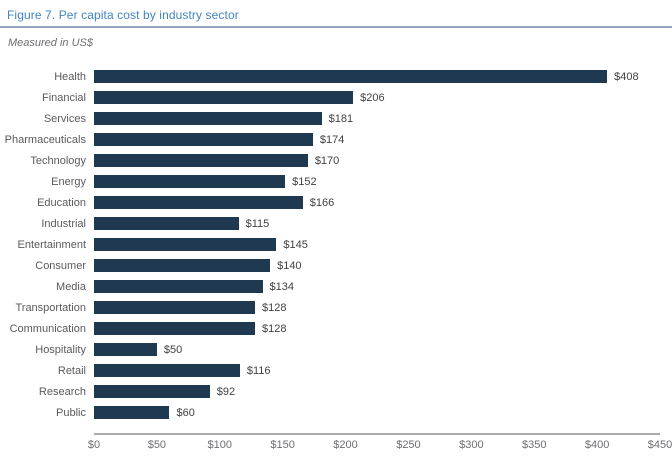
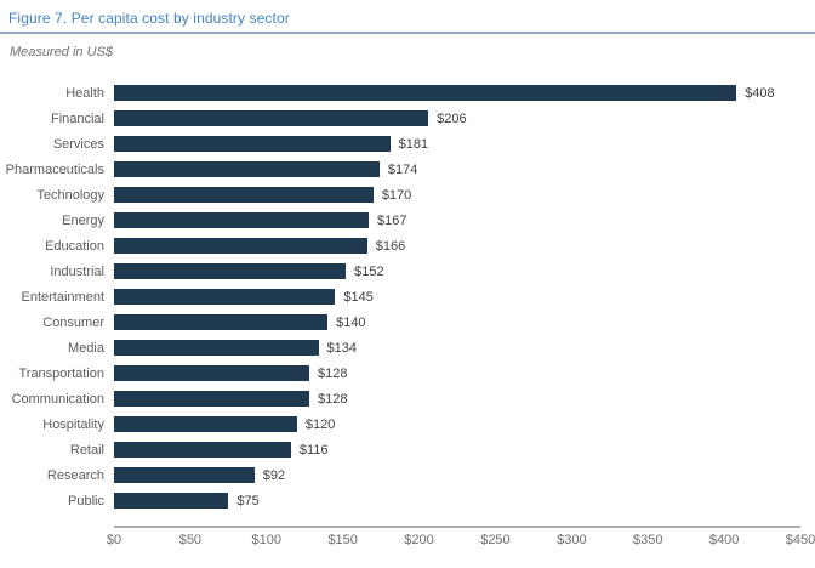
Energy: $152 -> $167
Industrial: $115 -> $152
Hospitality: $50 -> $120
Public: $60 -> $75
